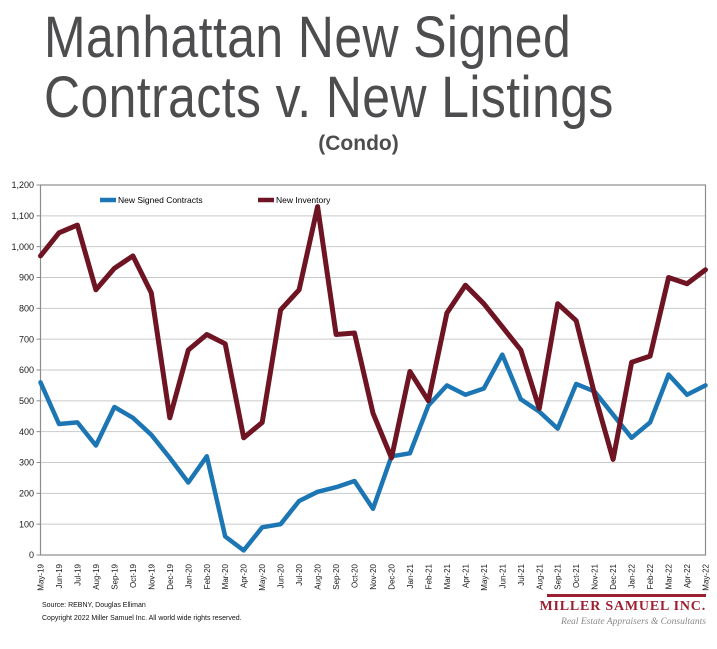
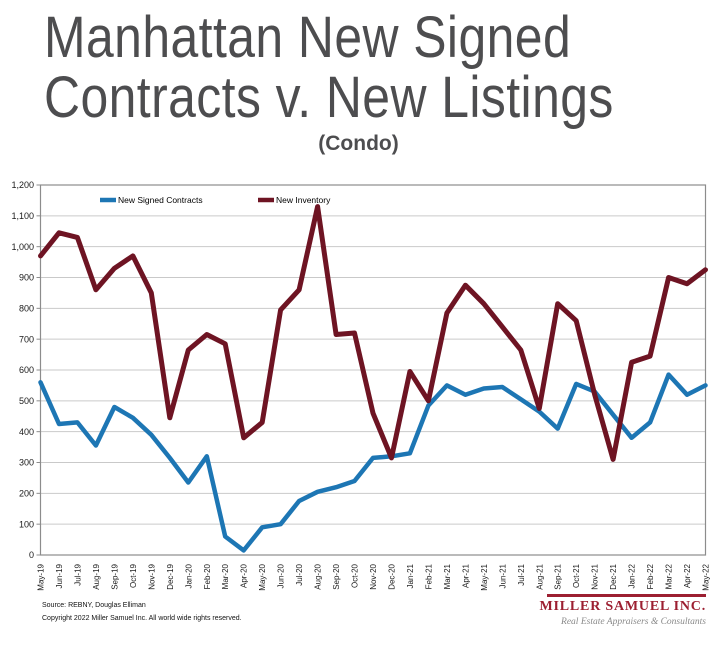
New Inventory/Jul-19: 1070 -> 1030
New Signed Contracts/Nov-20: 150 -> 320
New Signed Contracts/Jun-21: 650 -> 540
